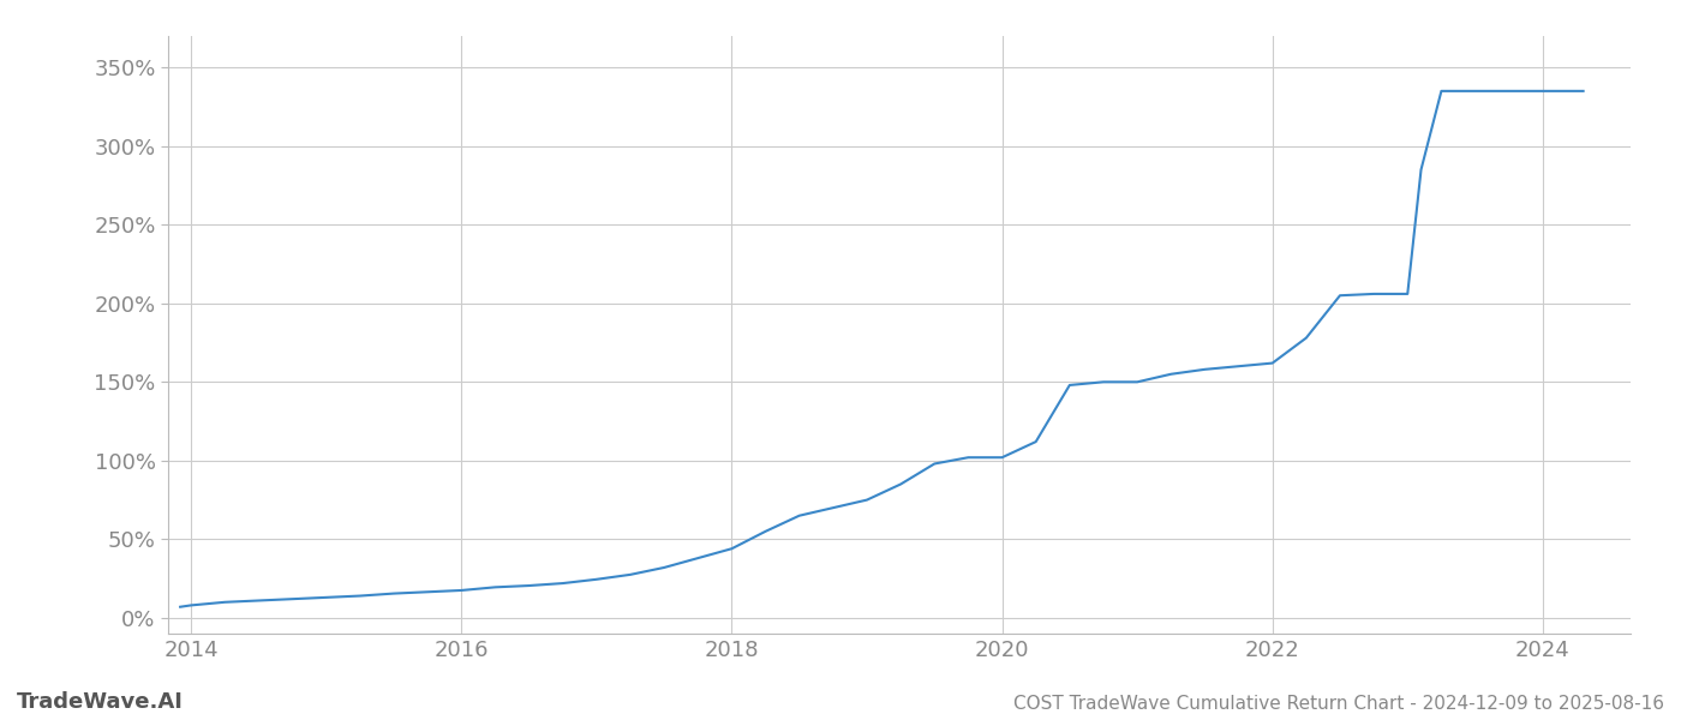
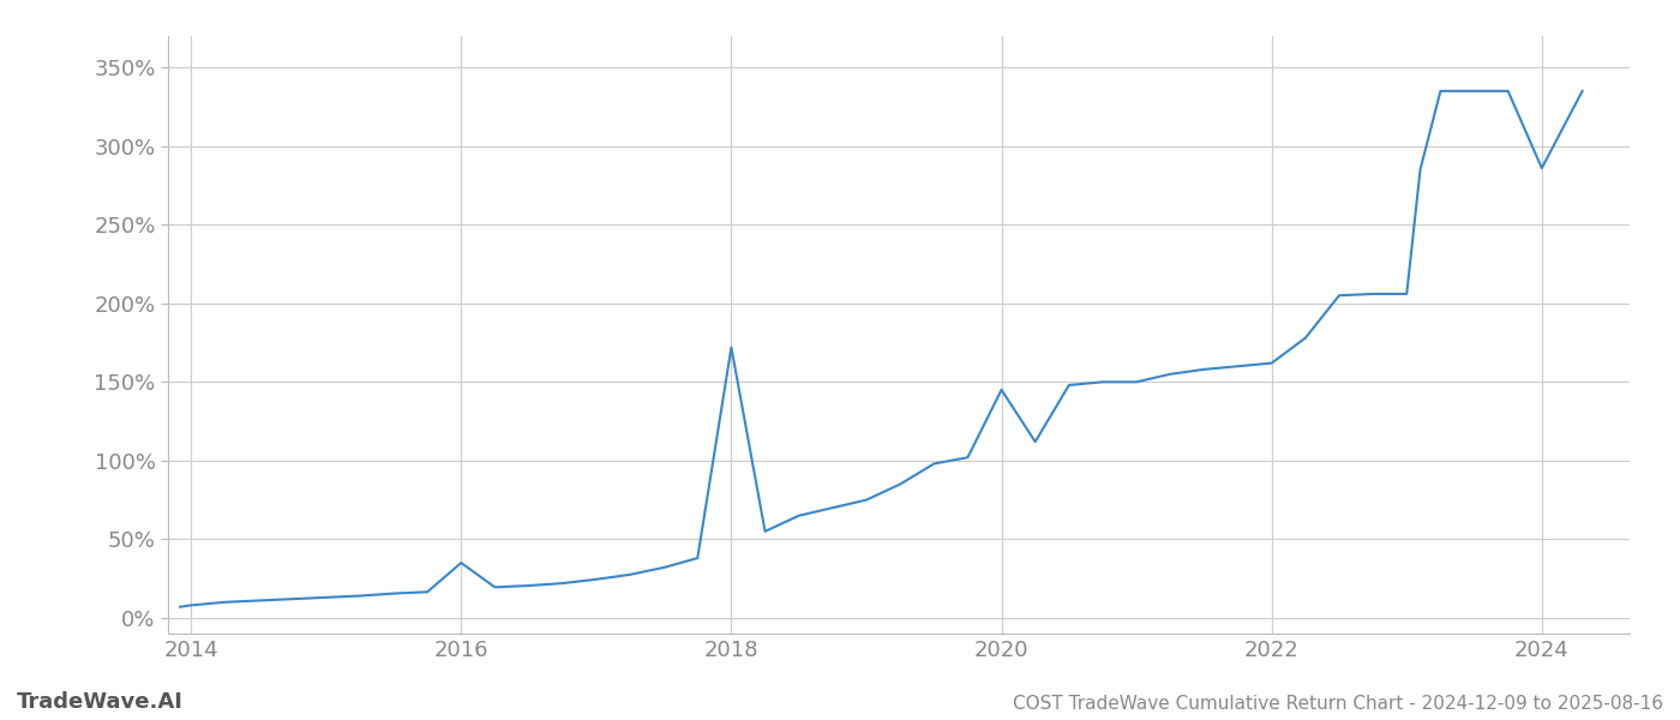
2016: 17% -> 35%
2018: 44% -> 172%
2020: 102% -> 145%
2024: 335% -> 286%
